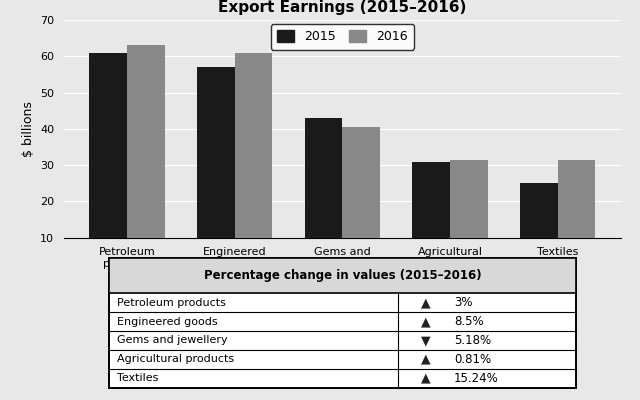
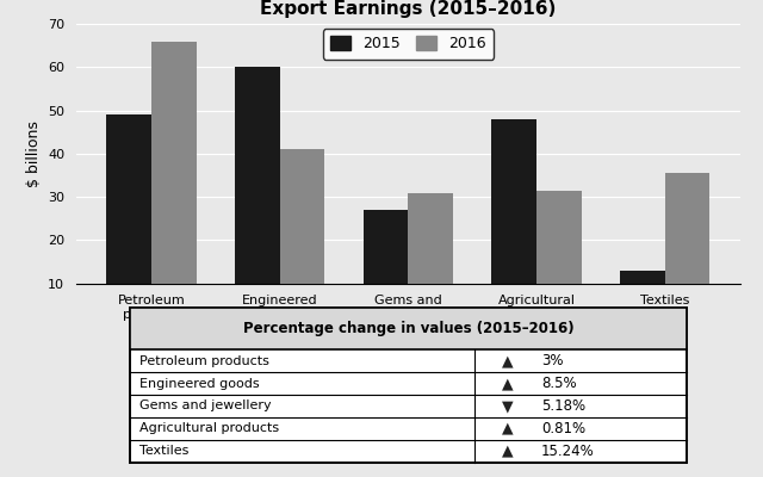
2015/Petroleum products: 61 -> 49
2016/Petroleum products: 63.0 -> 66.0
2015/Engineered goods: 57 -> 60
2016/Engineered goods: 61.0 -> 41.0
2015/Gems and jewellery: 43 -> 27
2016/Gems and jewellery: 40.5 -> 31.0
2015/Agricultural products: 31 -> 48
2015/Textiles: 25 -> 13
2016/Textiles: 31.5 -> 35.5
